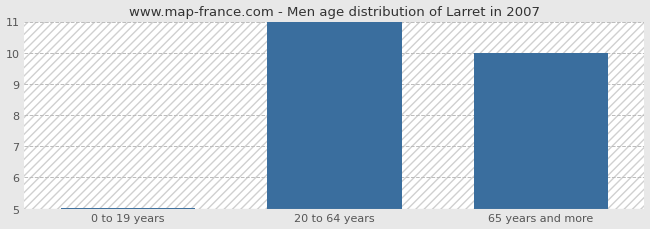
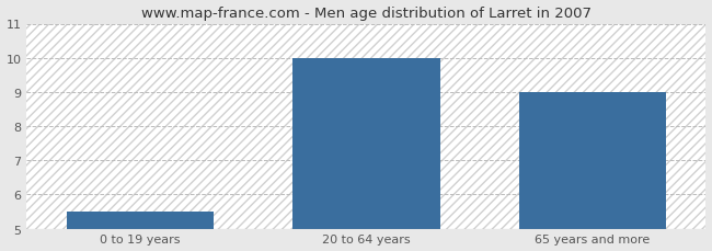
0 to 19 years: 5.03 -> 5.50
20 to 64 years: 11.00 -> 10.00
65 years and more: 10.00 -> 9.00
